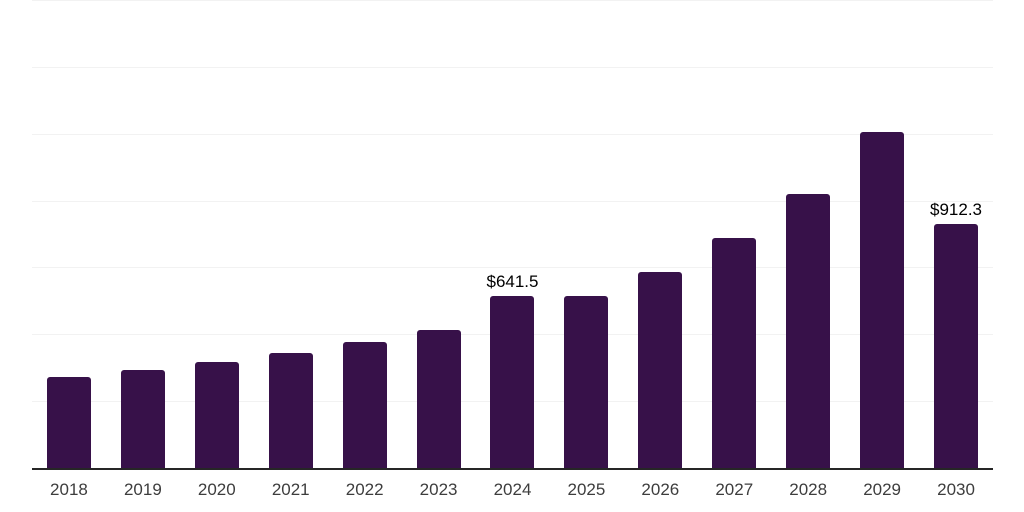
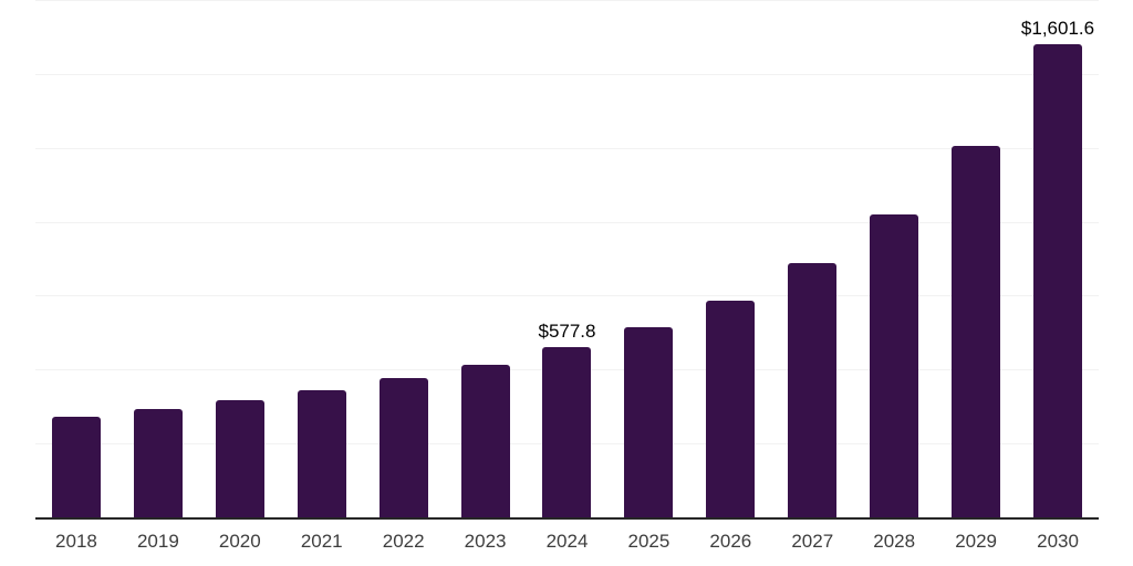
2024: $641.5 -> $577.8
2030: $912.3 -> $1,601.6
